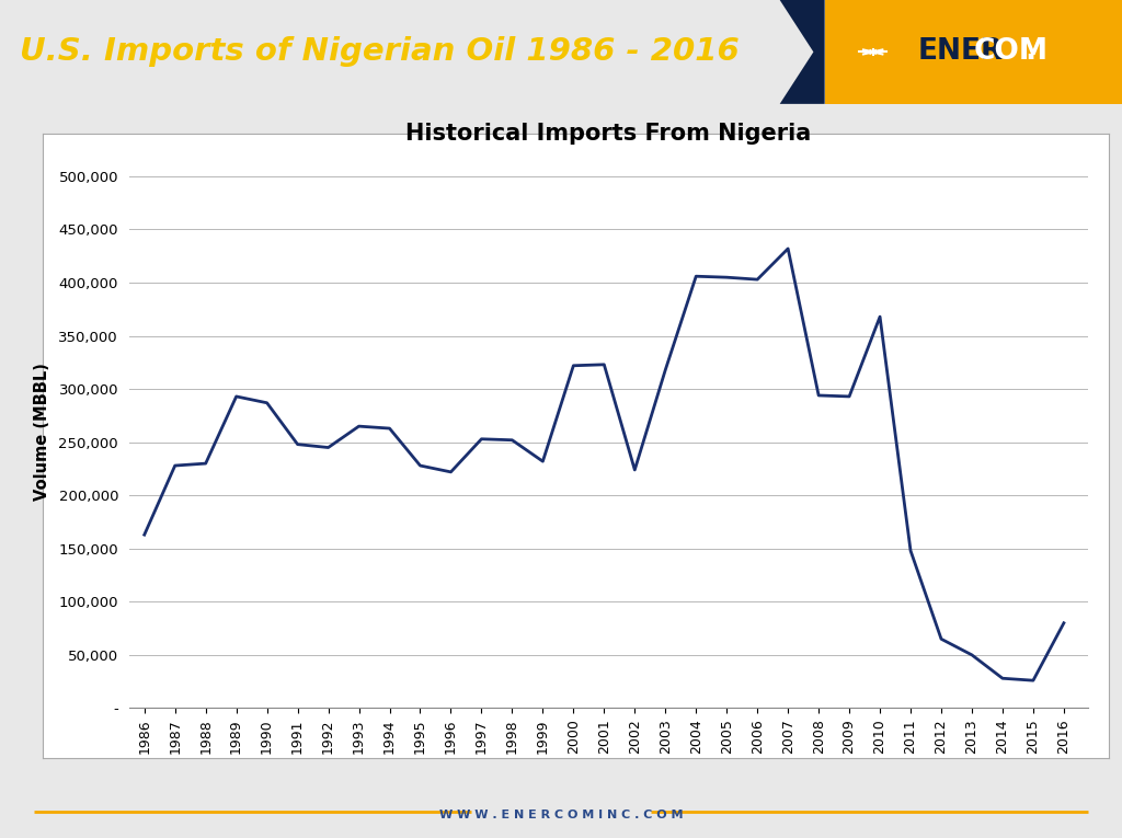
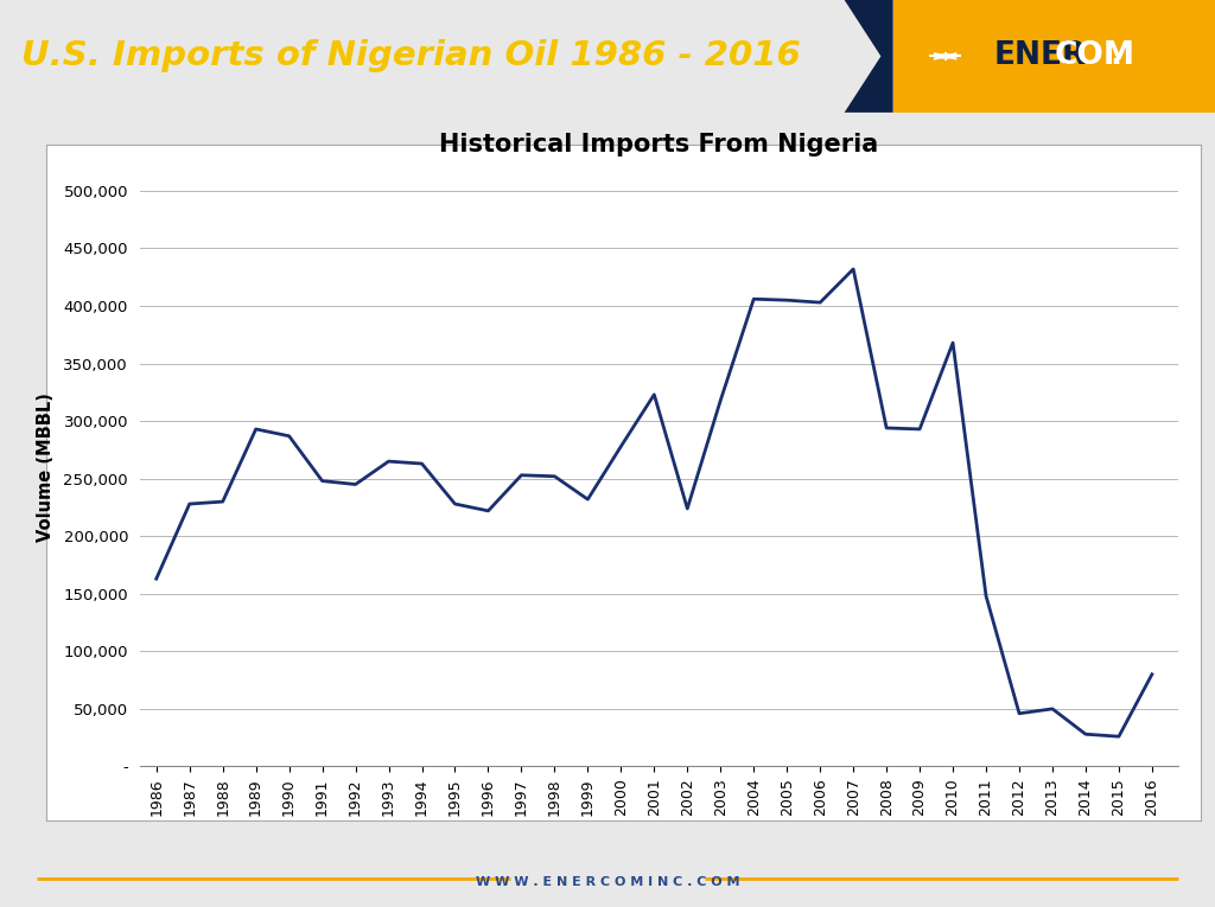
2000: 322,000 -> 278,000
2012: 65,000 -> 46,000
